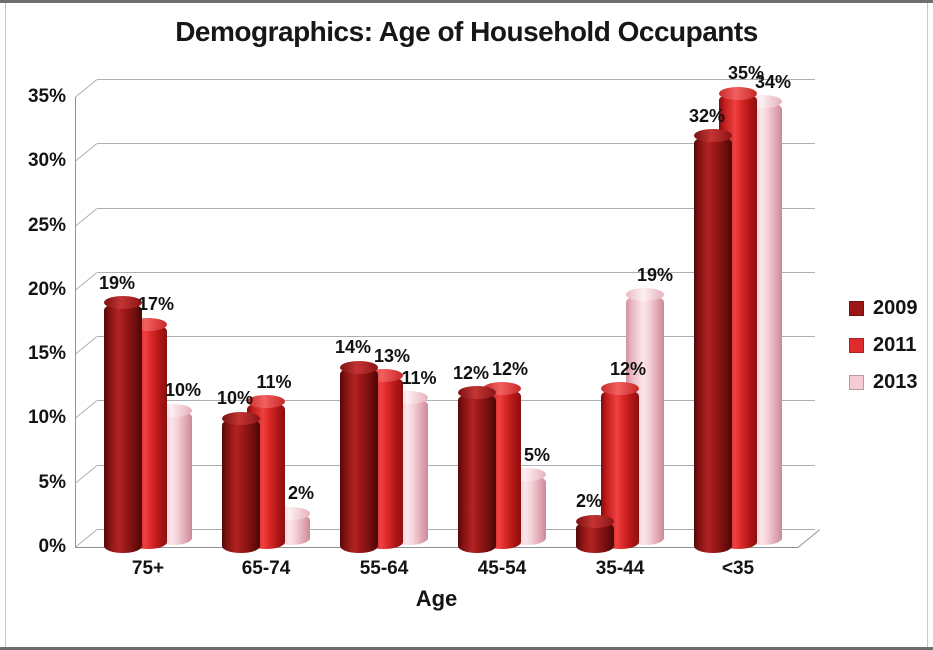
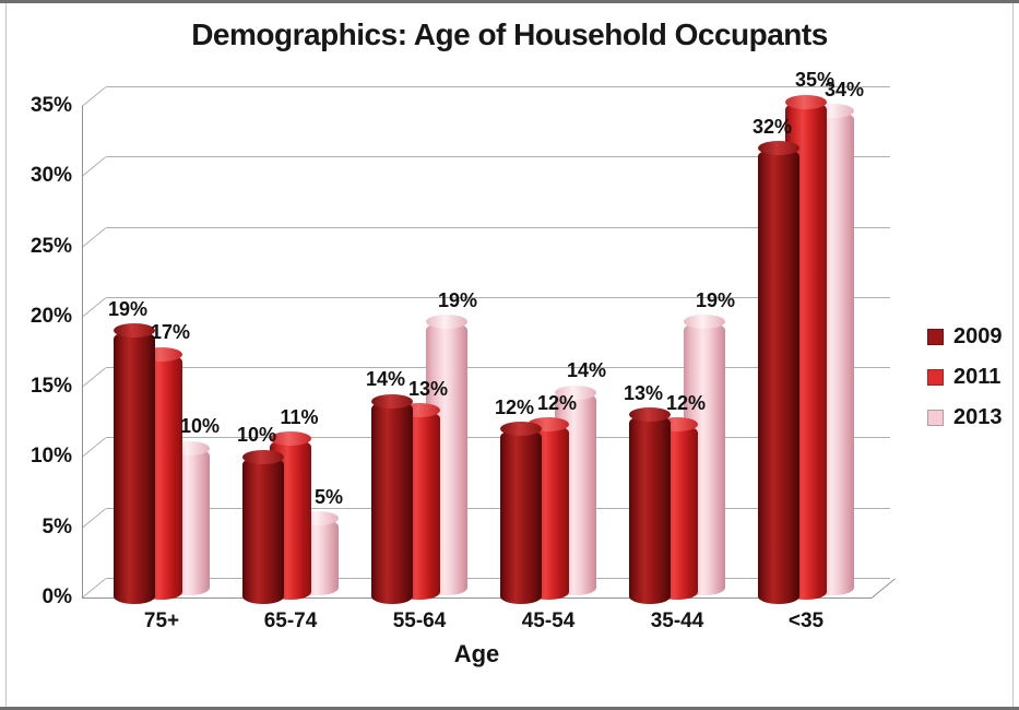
2013/65-74: 2% -> 5%
2013/55-64: 11% -> 19%
2013/45-54: 5% -> 14%
2009/35-44: 2% -> 13%
